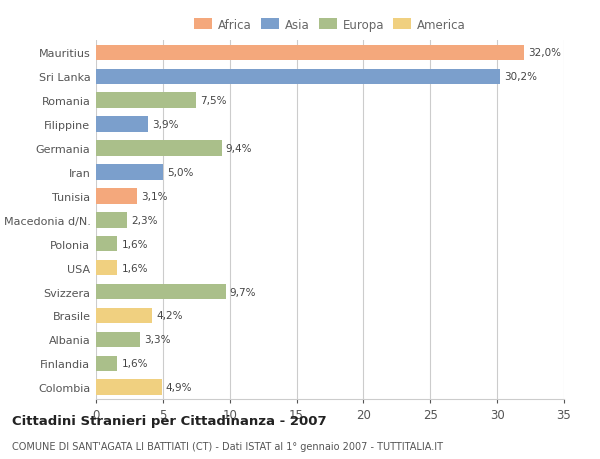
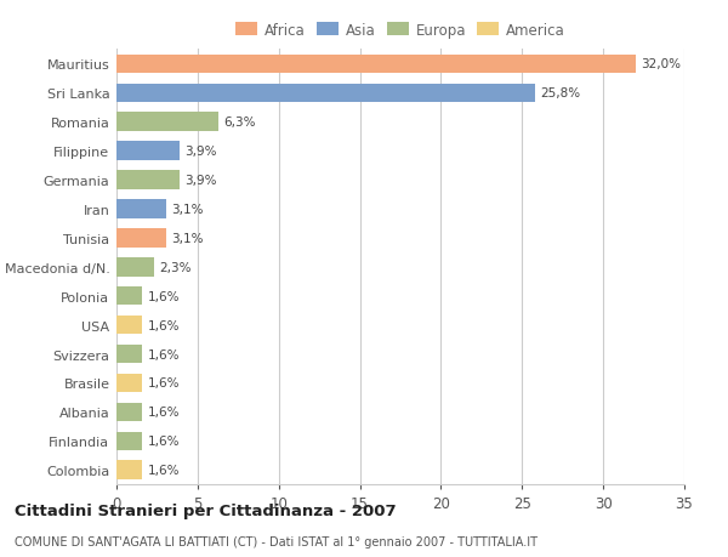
Sri Lanka: 30,2% -> 25,8%
Romania: 7,5% -> 6,3%
Germania: 9,4% -> 3,9%
Iran: 5,0% -> 3,1%
Svizzera: 9,7% -> 1,6%
Brasile: 4,2% -> 1,6%
Albania: 3,3% -> 1,6%
Colombia: 4,9% -> 1,6%
